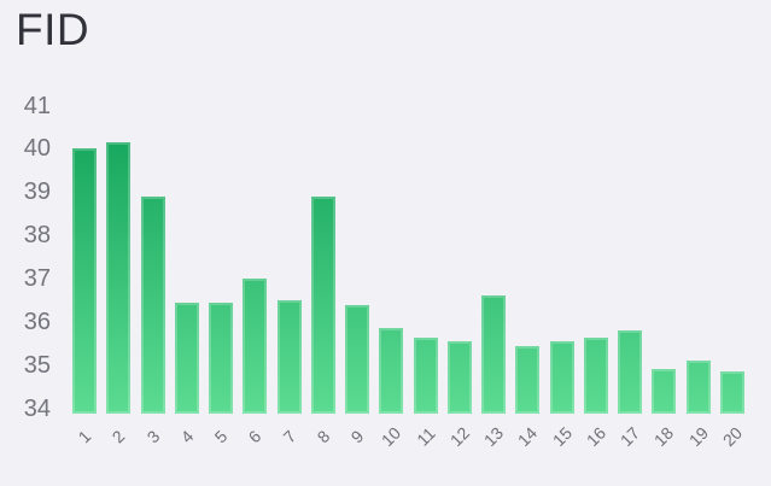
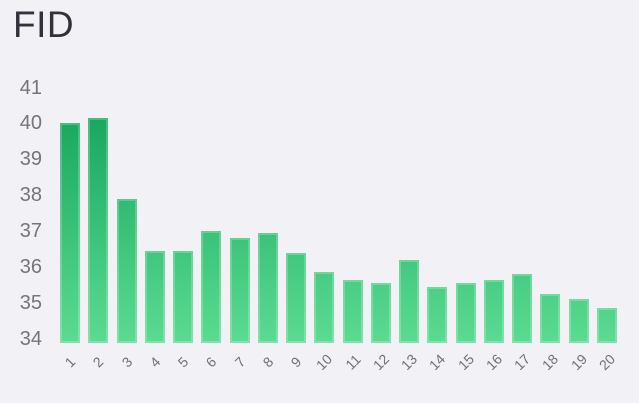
3: 38.9 -> 37.9
7: 36.5 -> 36.8
8: 38.9 -> 37.0
13: 36.6 -> 36.2
18: 34.9 -> 35.2
